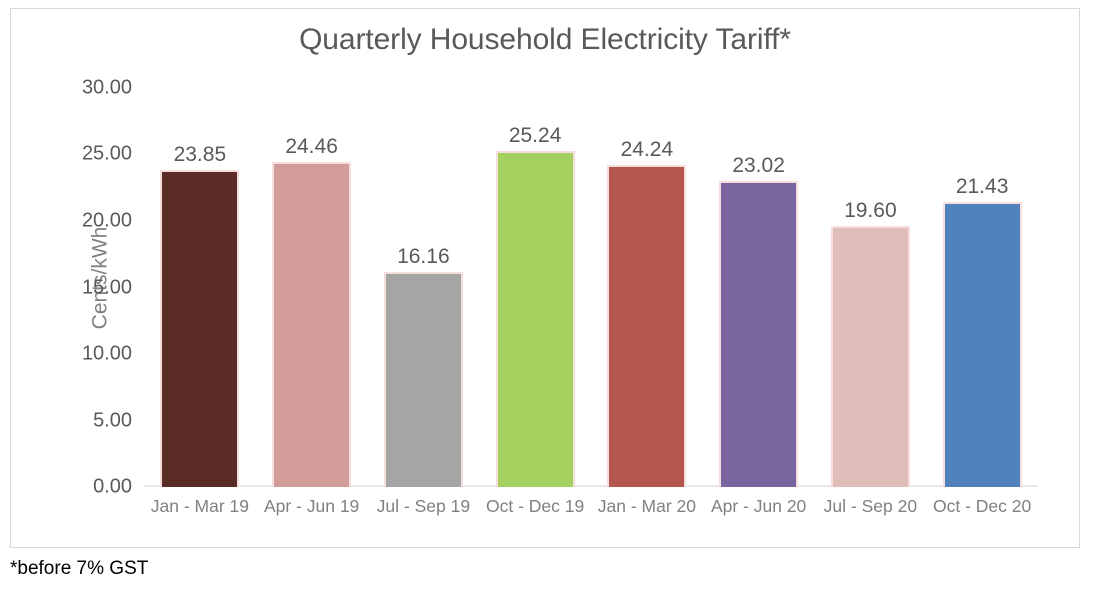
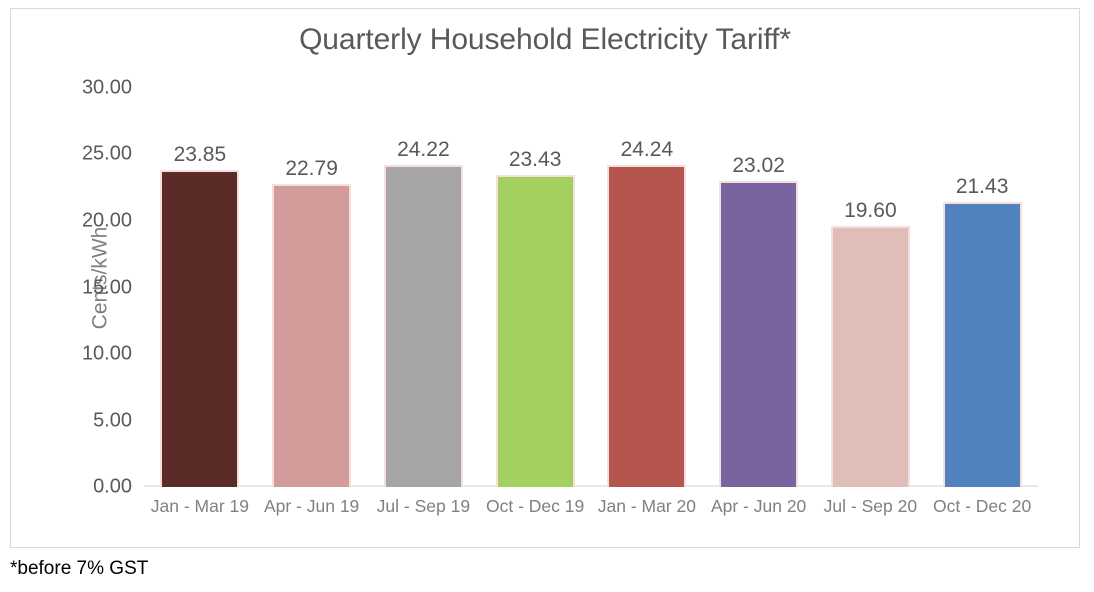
Apr - Jun 19: 24.46 -> 22.79
Jul - Sep 19: 16.16 -> 24.22
Oct - Dec 19: 25.24 -> 23.43
